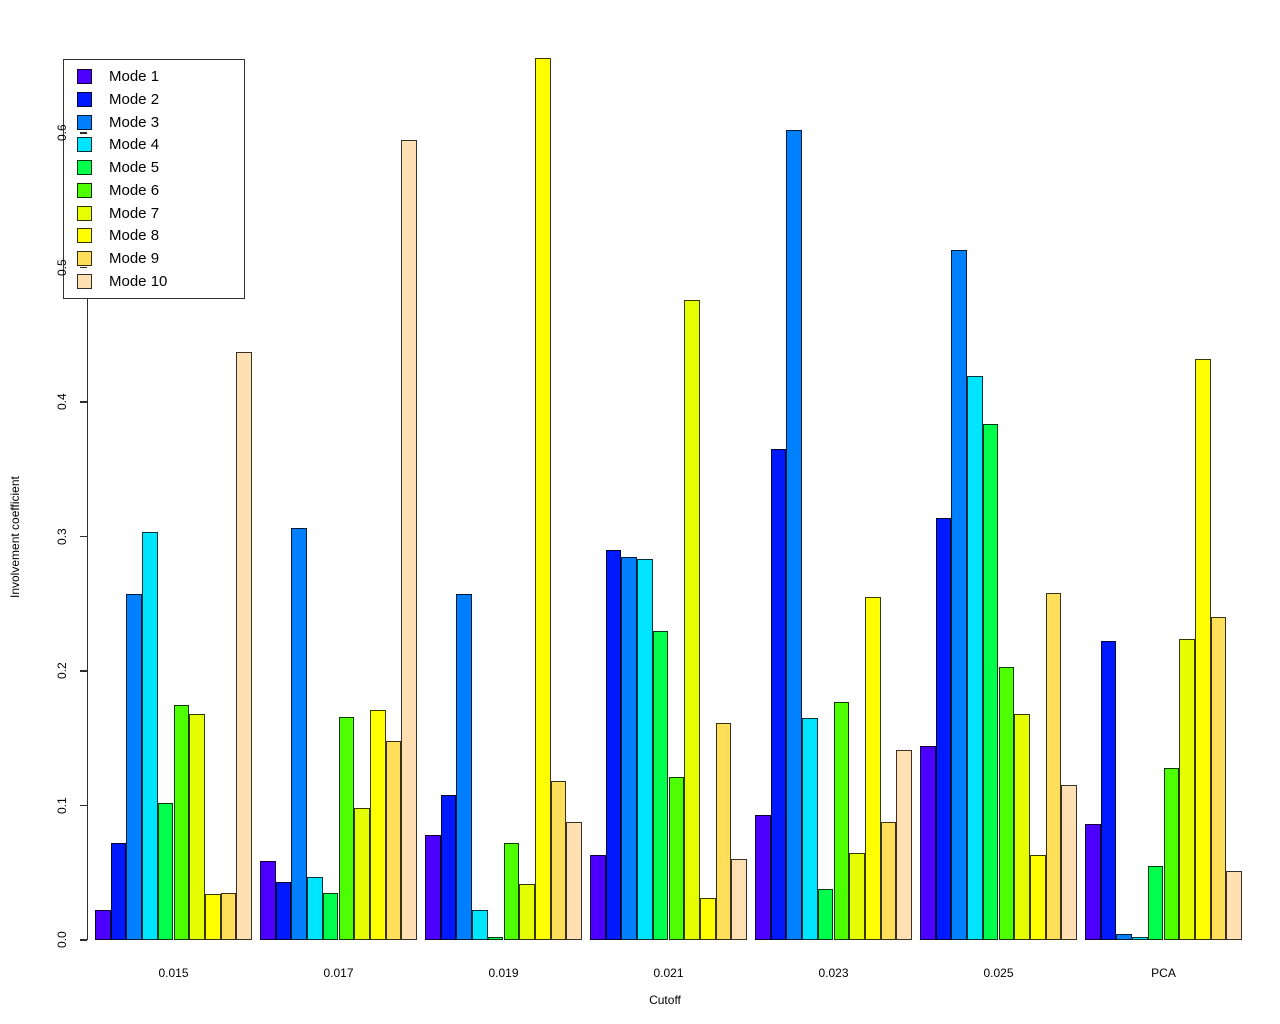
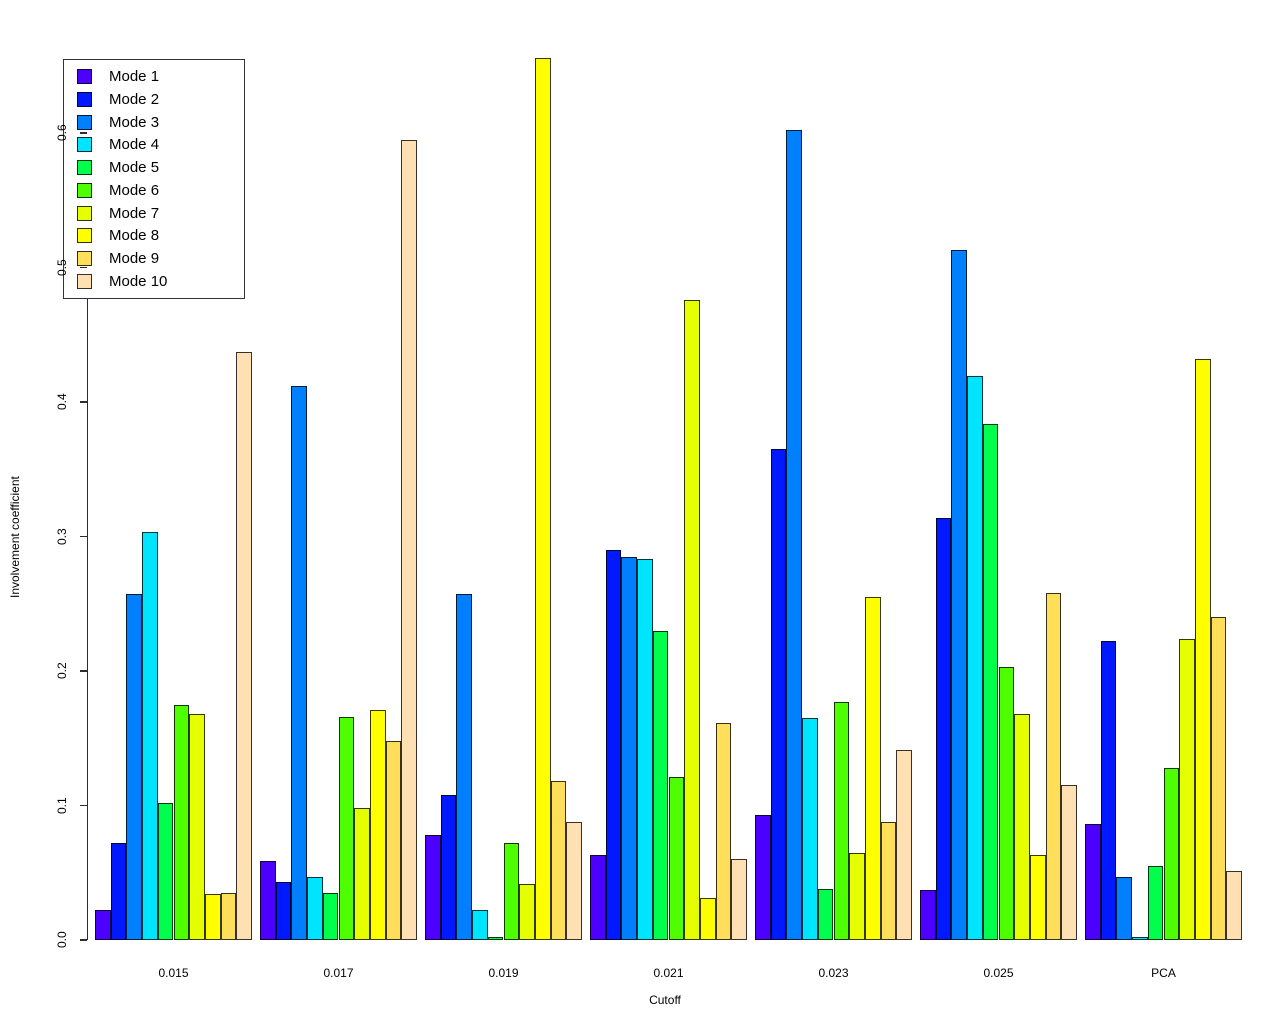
Mode 3/0.017: 0.306 -> 0.412
Mode 1/0.025: 0.144 -> 0.037
Mode 3/PCA: 0.004 -> 0.047
